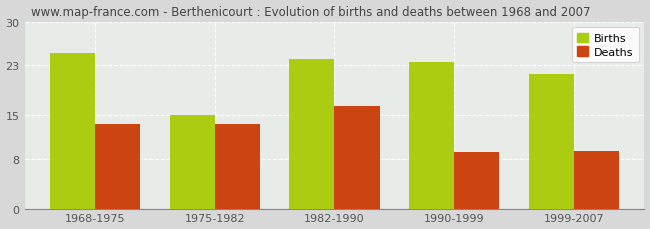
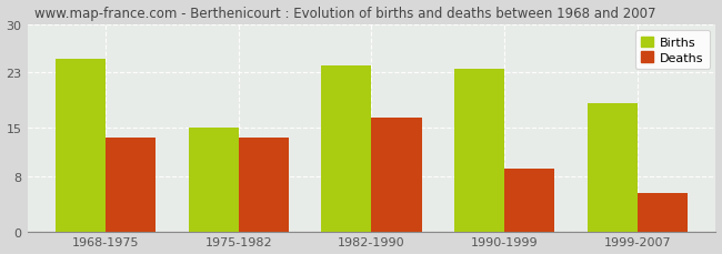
Births/1999-2007: 21.6 -> 18.5
Deaths/1999-2007: 9.2 -> 5.5
